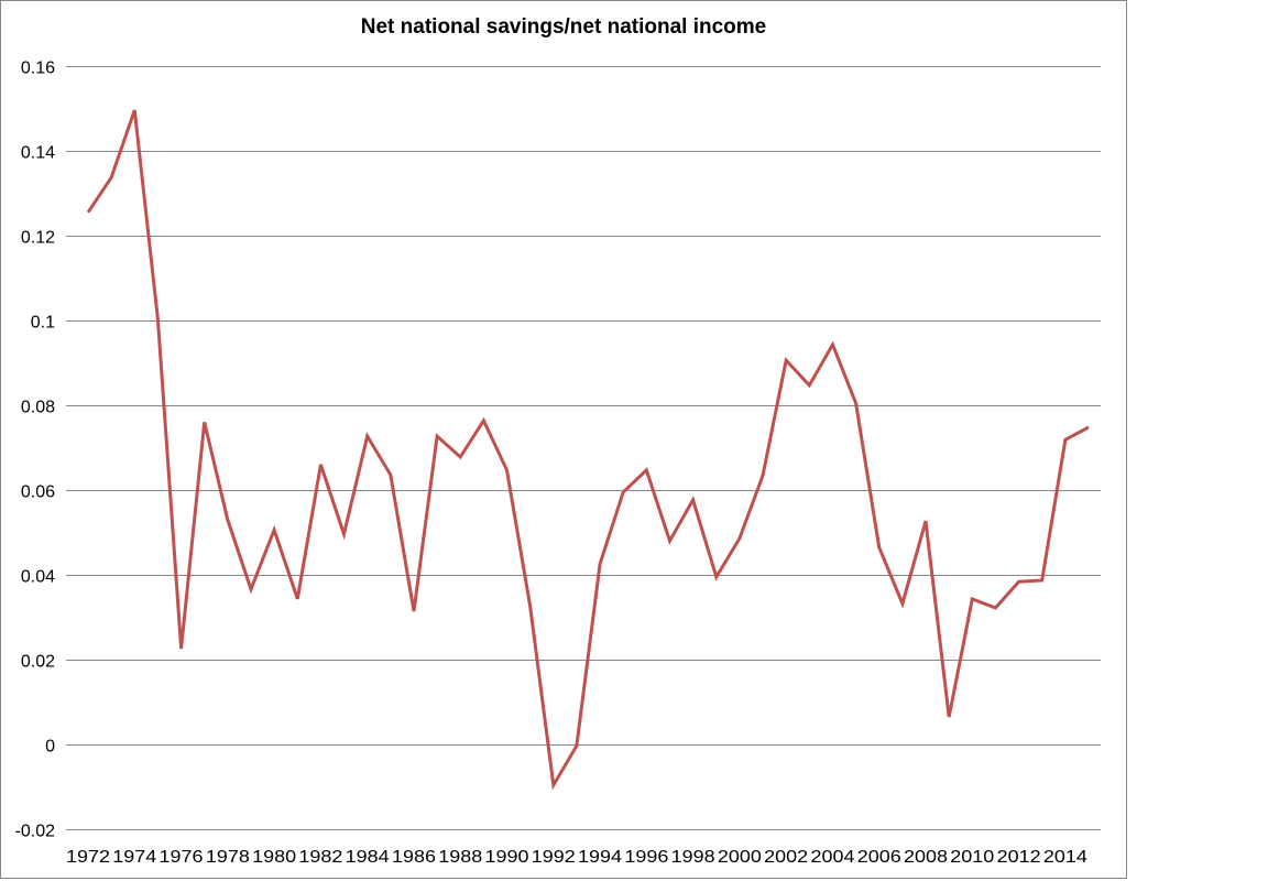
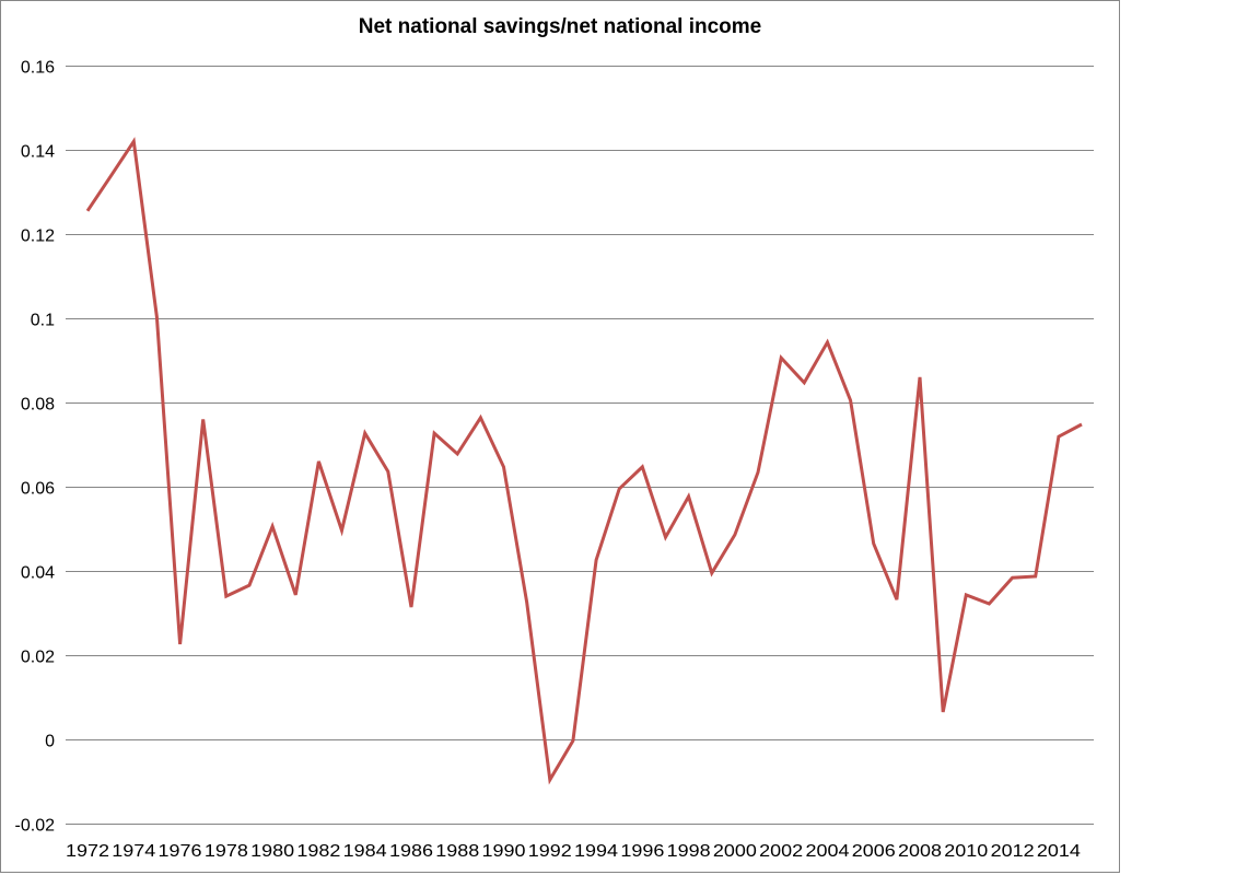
1974: 0.150 -> 0.142
1978: 0.053 -> 0.034
2008: 0.053 -> 0.086
